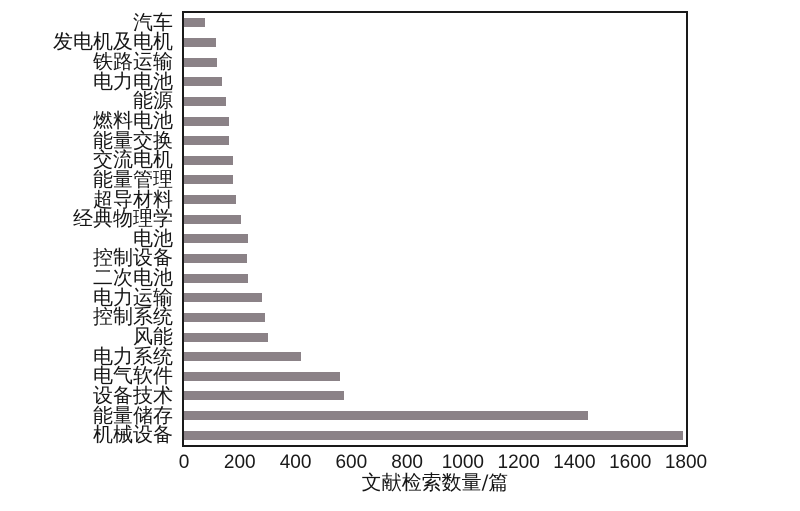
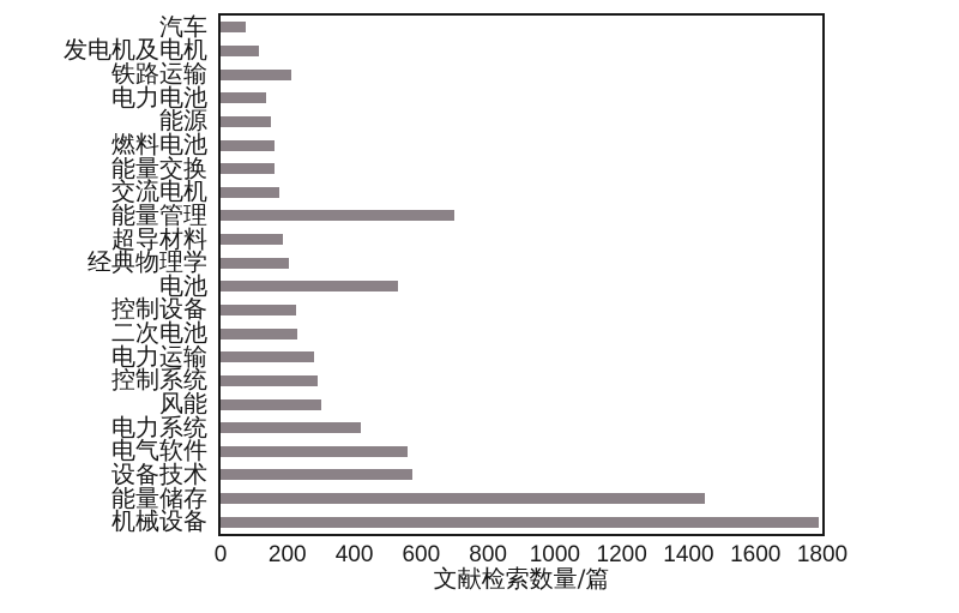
铁路运输: 120 -> 210
能量管理: 180 -> 700
电池: 230 -> 530
